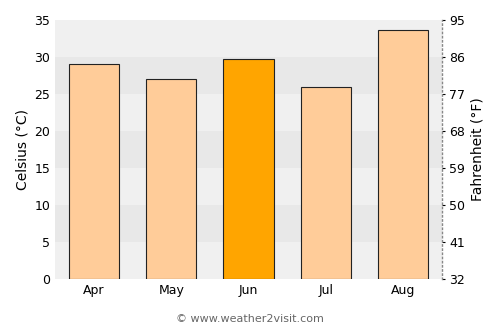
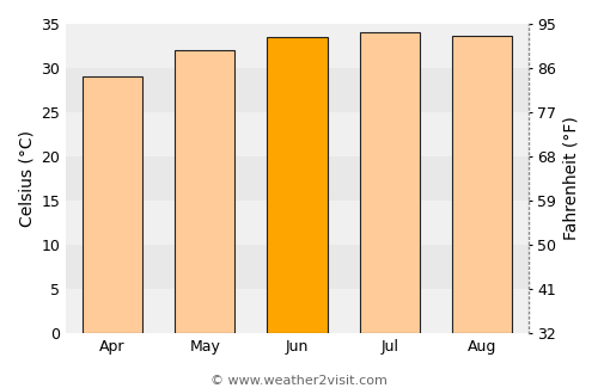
May: 27.0 -> 32.0
Jun: 29.8 -> 33.5
Jul: 26.0 -> 34.0
